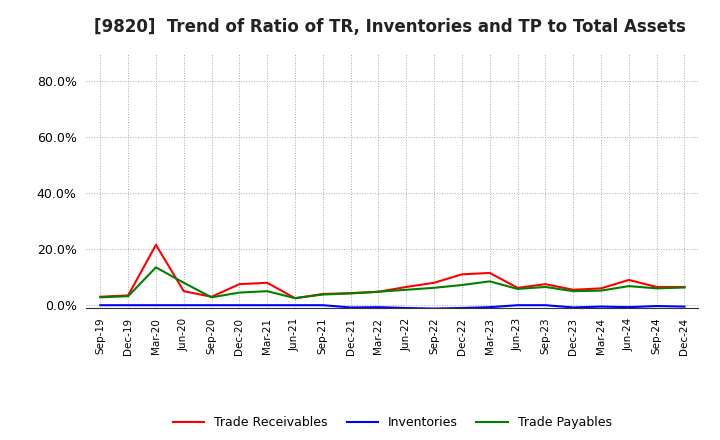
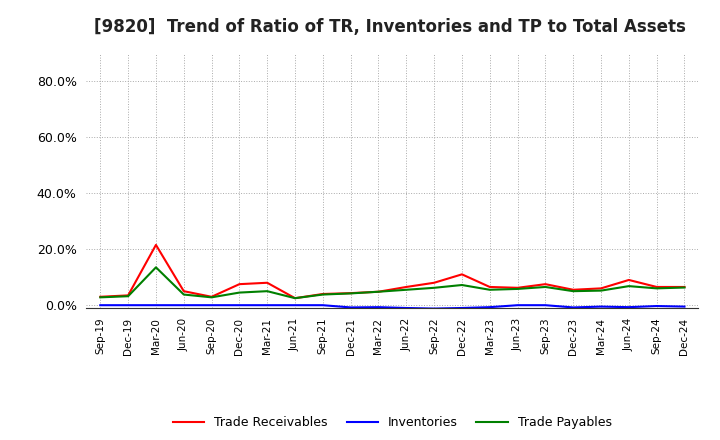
Trade Payables/Jun-20: 8.0% -> 3.8%
Trade Receivables/Mar-23: 11.5% -> 6.5%
Trade Payables/Mar-23: 8.5% -> 5.5%
